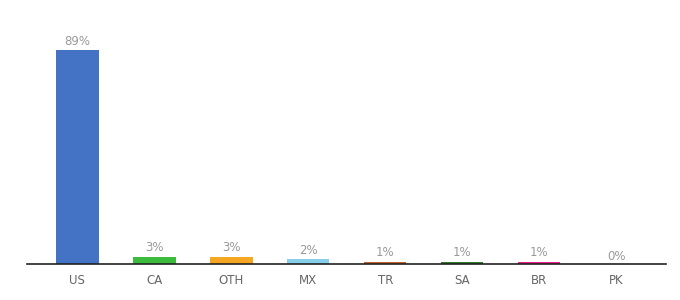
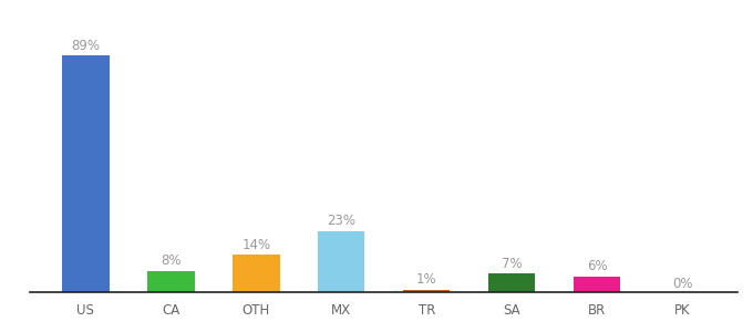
CA: 3% -> 8%
OTH: 3% -> 14%
MX: 2% -> 23%
SA: 1% -> 7%
BR: 1% -> 6%
